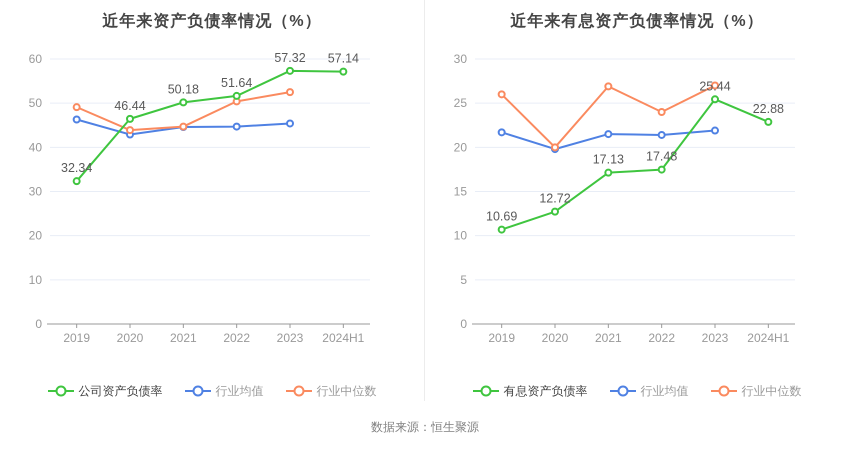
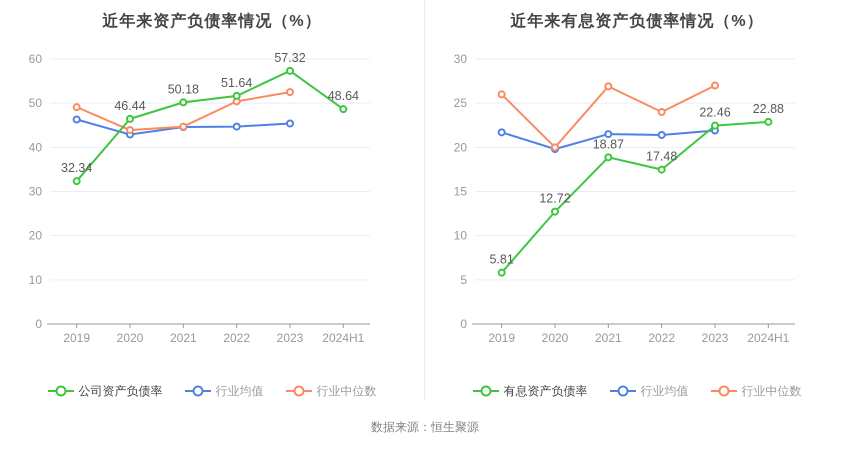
近年来资产负债率情况（%）/公司资产负债率/2024H1: 57.14 -> 48.64
近年来有息资产负债率情况（%）/有息资产负债率/2019: 10.69 -> 5.81
近年来有息资产负债率情况（%）/有息资产负债率/2021: 17.13 -> 18.87
近年来有息资产负债率情况（%）/有息资产负债率/2023: 25.44 -> 22.46
